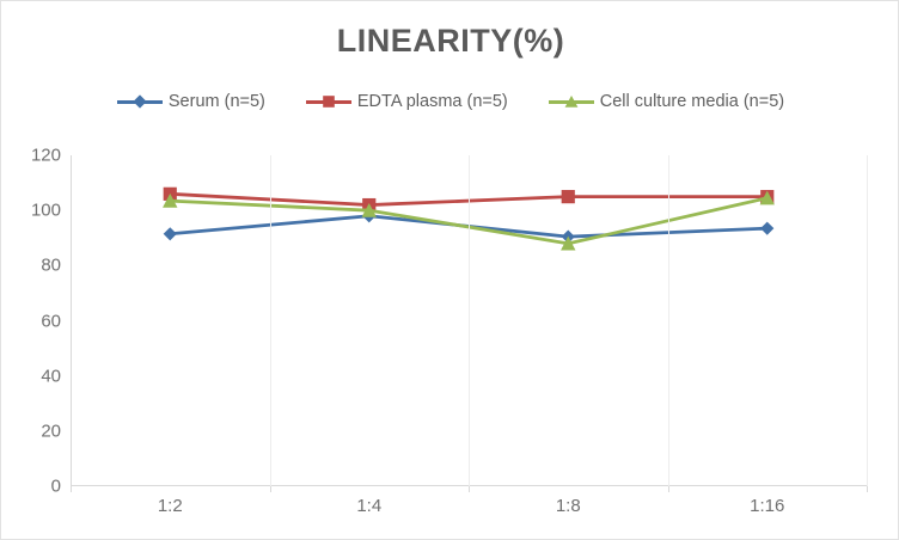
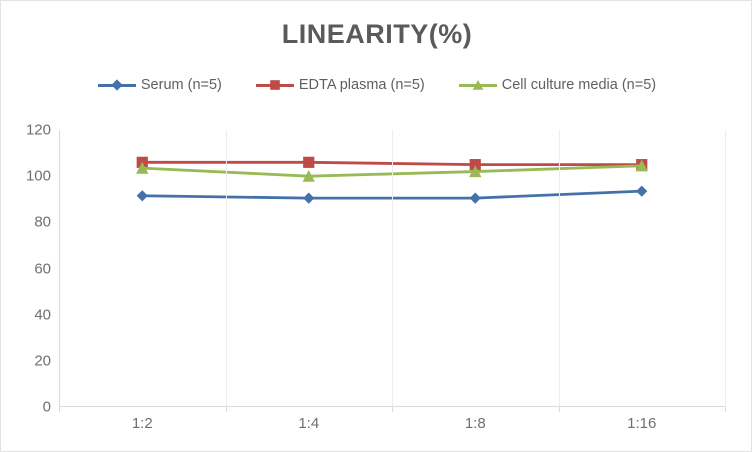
Serum (n=5)/1:4: 98 -> 90
EDTA plasma (n=5)/1:4: 102 -> 106
Cell culture media (n=5)/1:8: 88 -> 102
